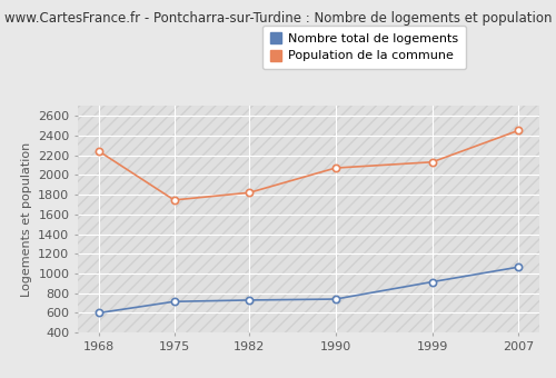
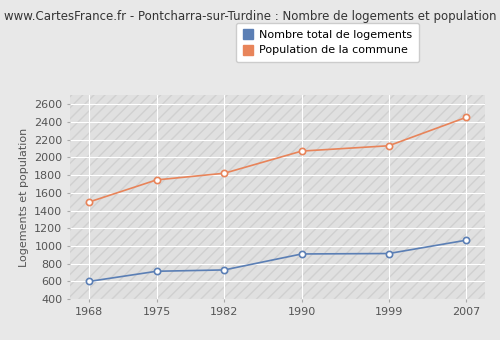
Population de la commune/1968: 2240 -> 1500
Nombre total de logements/1990: 740 -> 910
